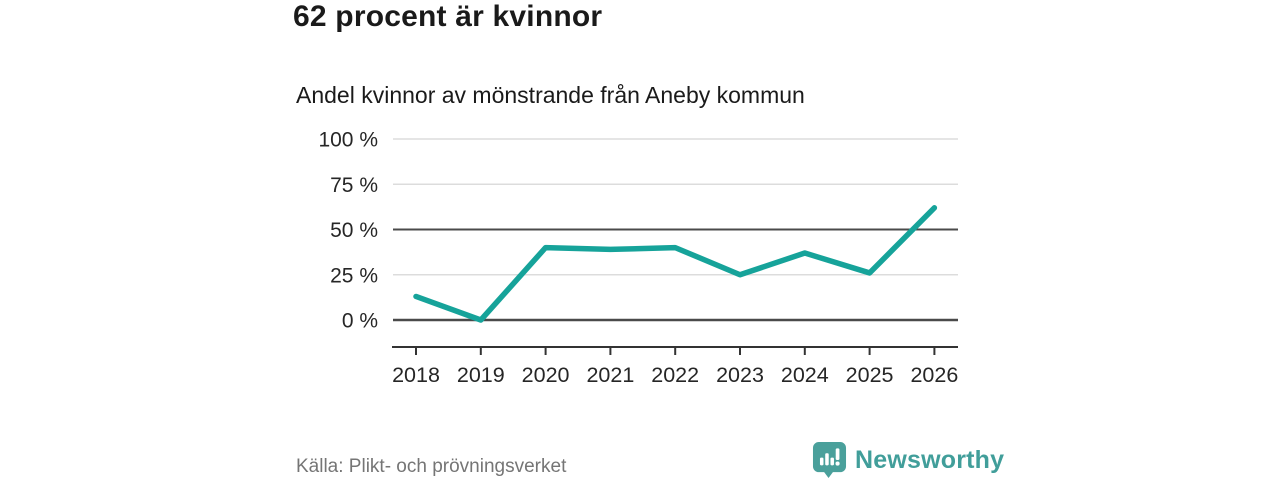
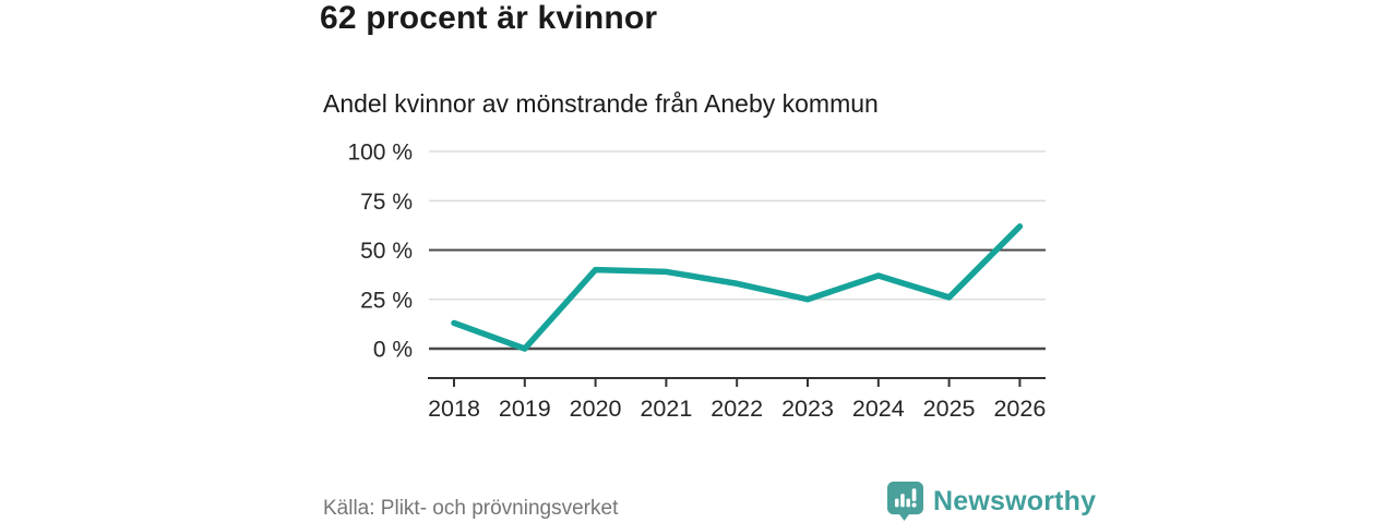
2022: 40% -> 33%
